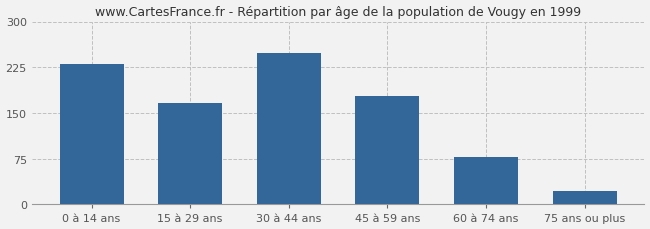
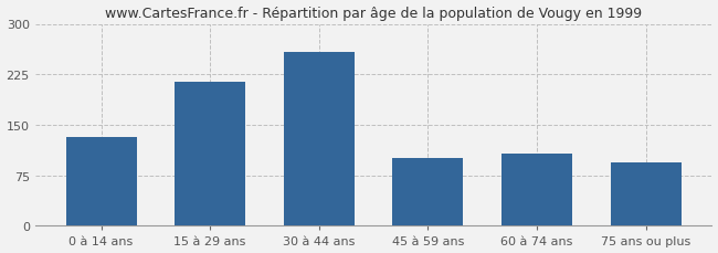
0 à 14 ans: 230 -> 132
15 à 29 ans: 167 -> 214
30 à 44 ans: 248 -> 258
45 à 59 ans: 178 -> 100
60 à 74 ans: 78 -> 108
75 ans ou plus: 22 -> 94
